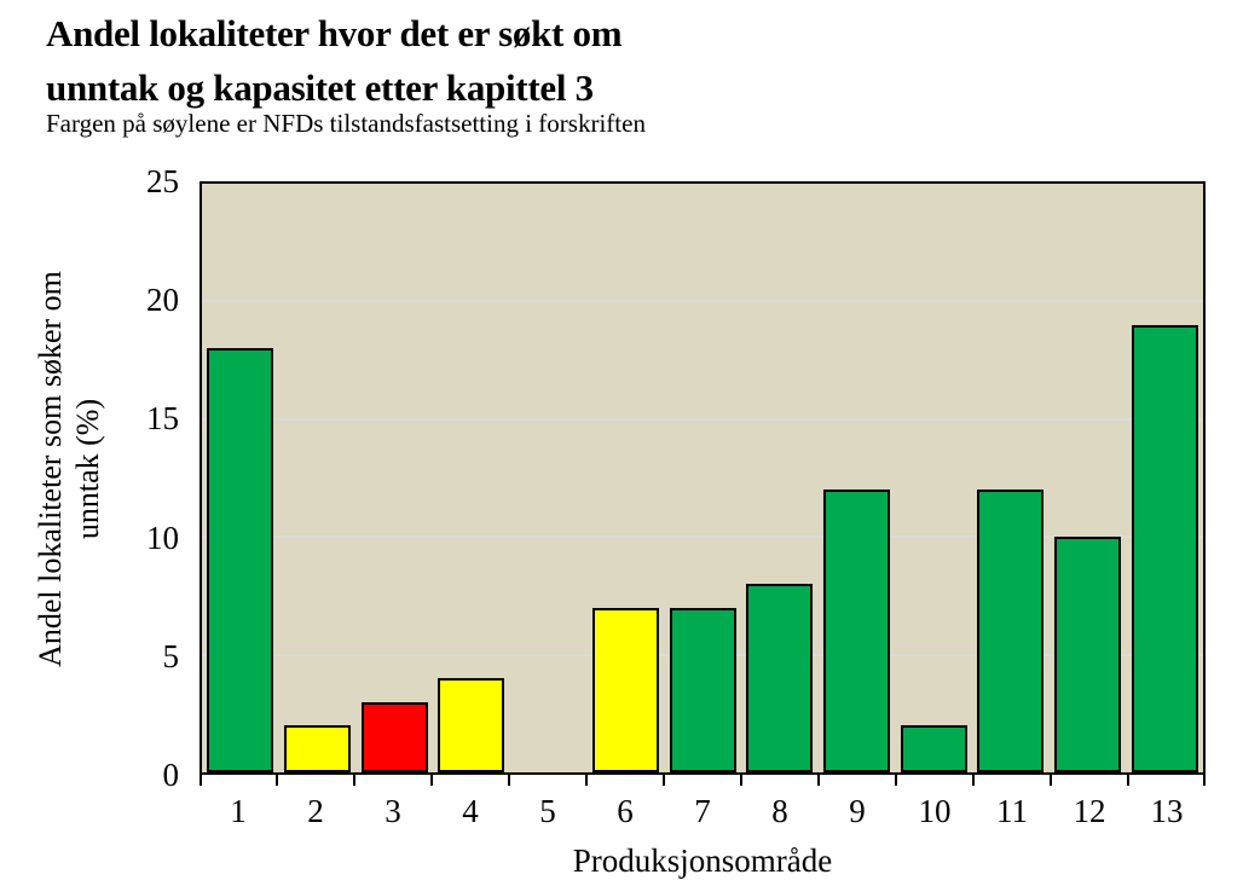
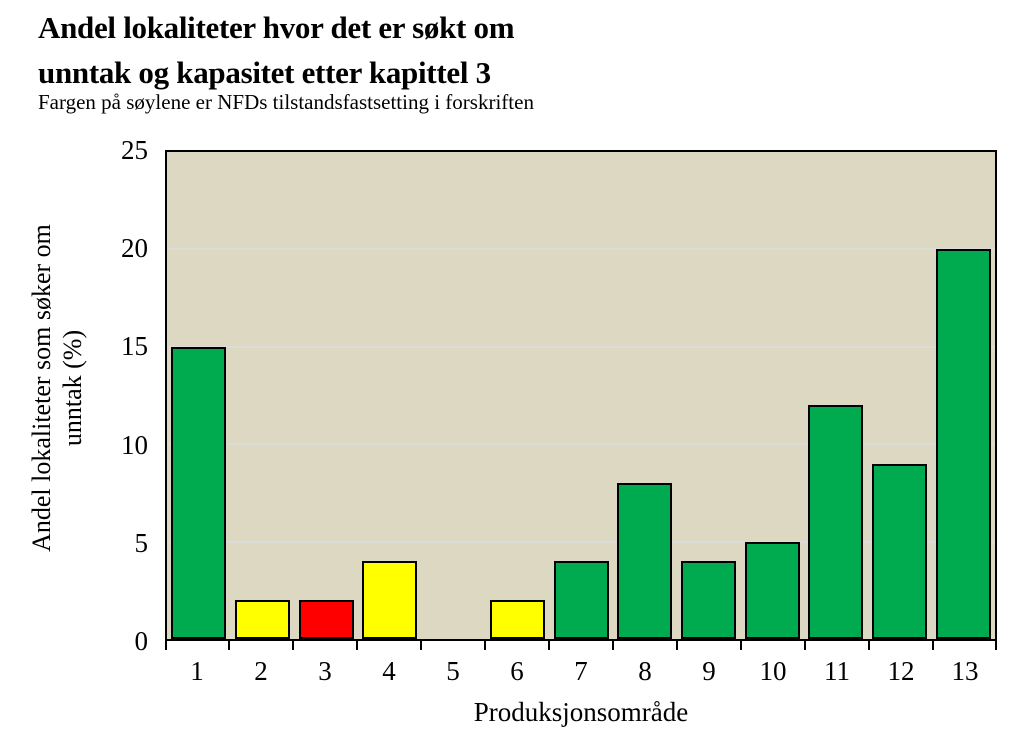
1: 18 -> 15
3: 3 -> 2
6: 7 -> 2
7: 7 -> 4
9: 12 -> 4
10: 2 -> 5
12: 10 -> 9
13: 19 -> 20
